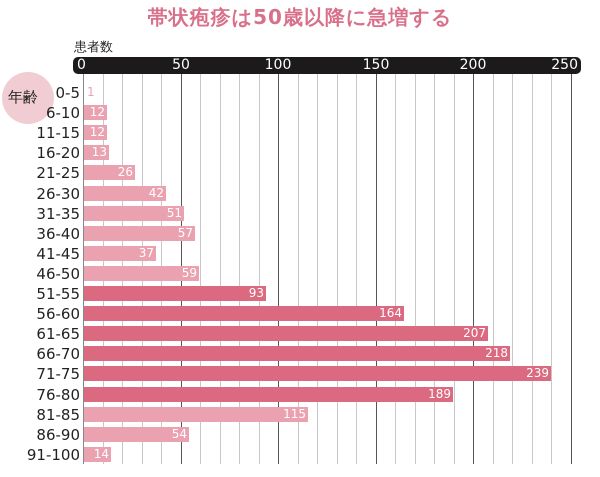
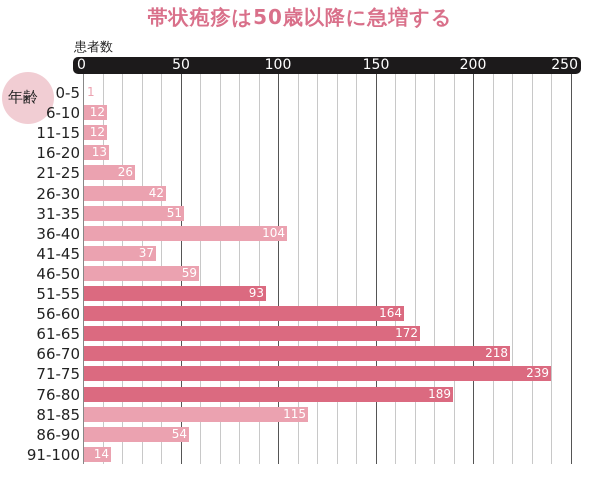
36-40: 57 -> 104
61-65: 207 -> 172
